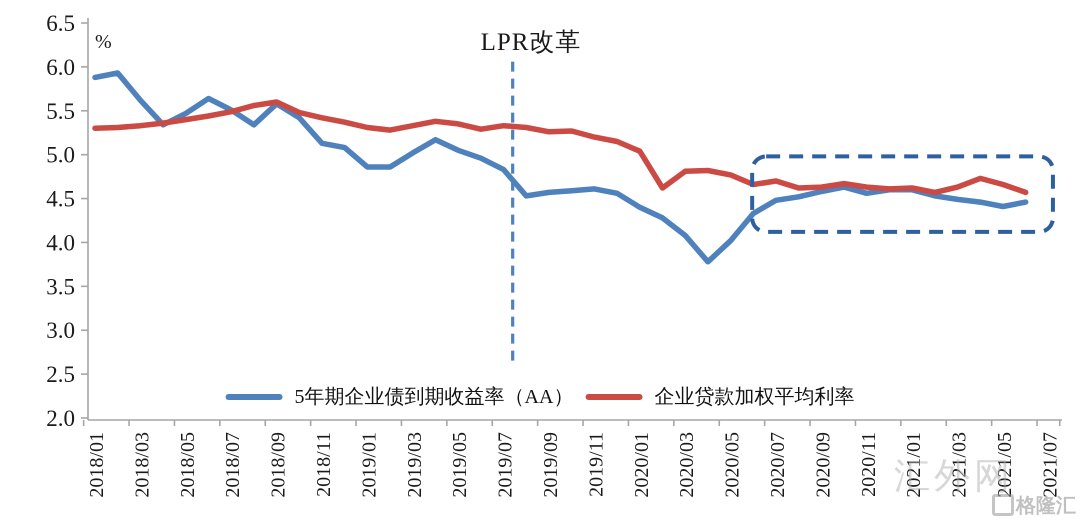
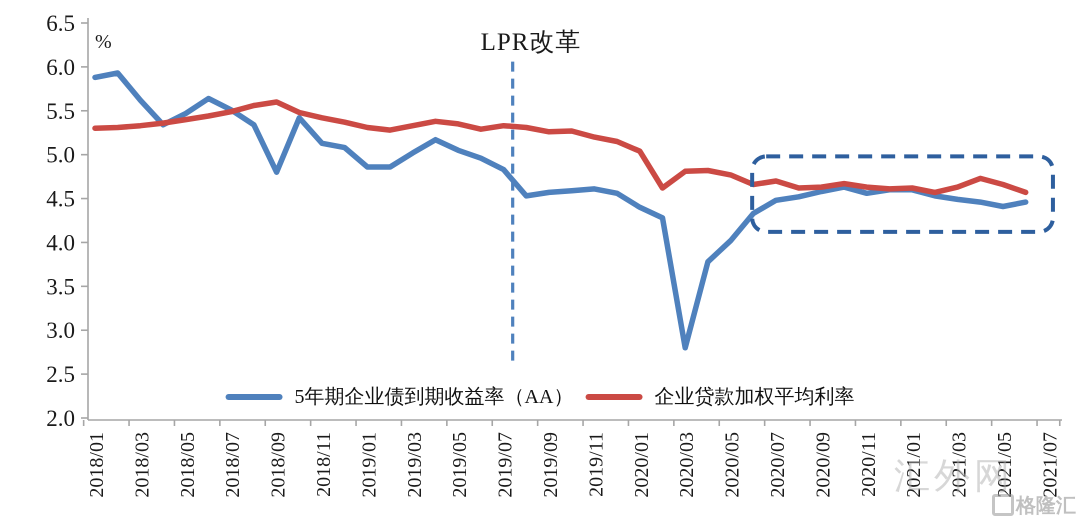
5年期企业债到期收益率（AA）/2018/09: 5.6 -> 4.8
5年期企业债到期收益率（AA）/2020/03: 4.1 -> 2.8
